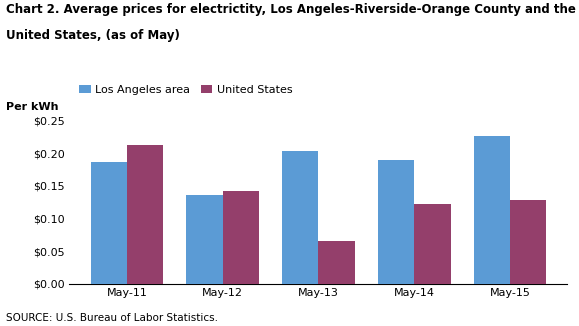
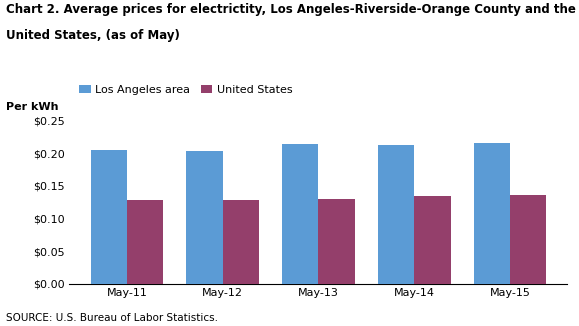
Los Angeles area/May-11: $0.186 -> $0.205
United States/May-11: $0.212 -> $0.129
Los Angeles area/May-12: $0.136 -> $0.203
United States/May-12: $0.142 -> $0.129
Los Angeles area/May-13: $0.204 -> $0.214
United States/May-13: $0.066 -> $0.130
Los Angeles area/May-14: $0.190 -> $0.212
United States/May-14: $0.122 -> $0.135
Los Angeles area/May-15: $0.226 -> $0.215
United States/May-15: $0.128 -> $0.136
